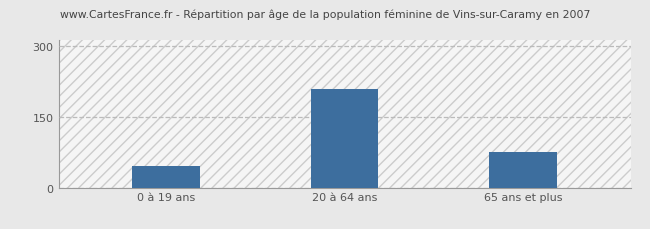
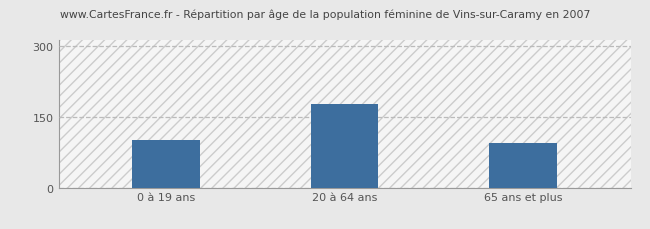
0 à 19 ans: 45 -> 100
20 à 64 ans: 210 -> 178
65 ans et plus: 75 -> 95
